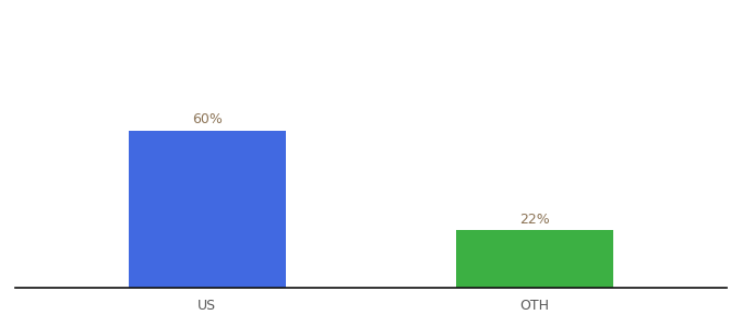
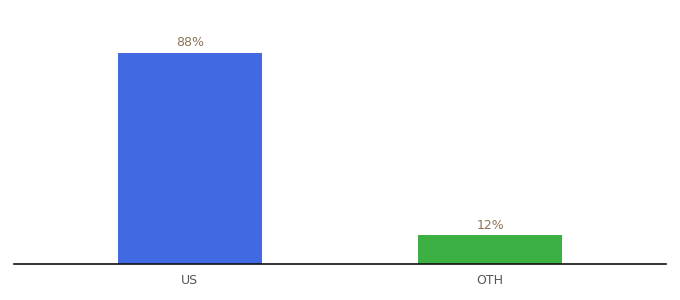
US: 60% -> 88%
OTH: 22% -> 12%
